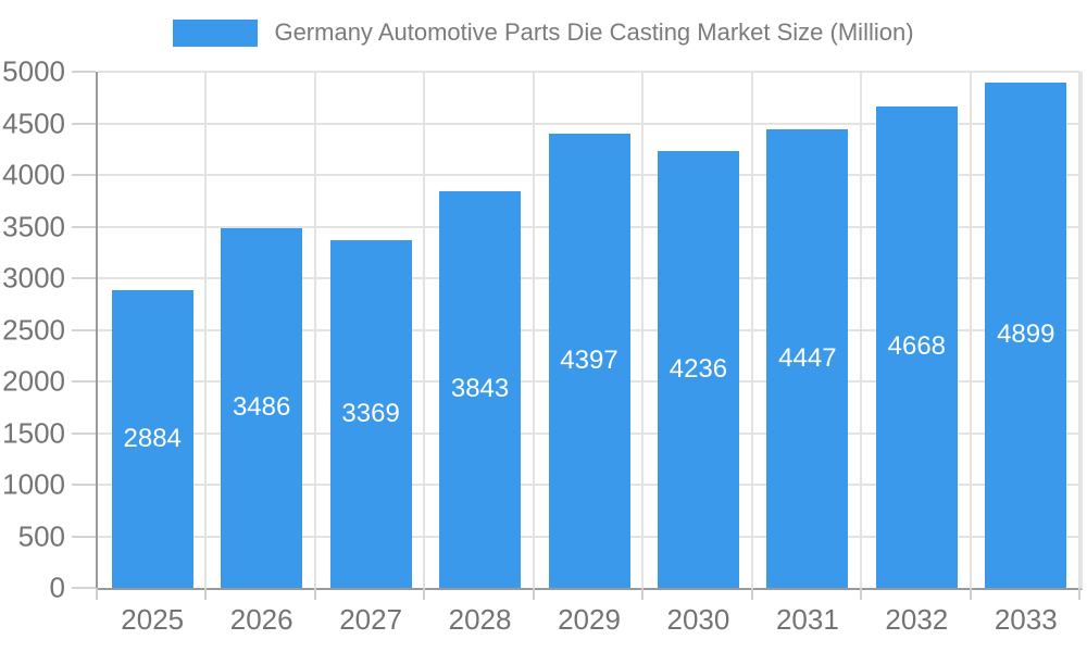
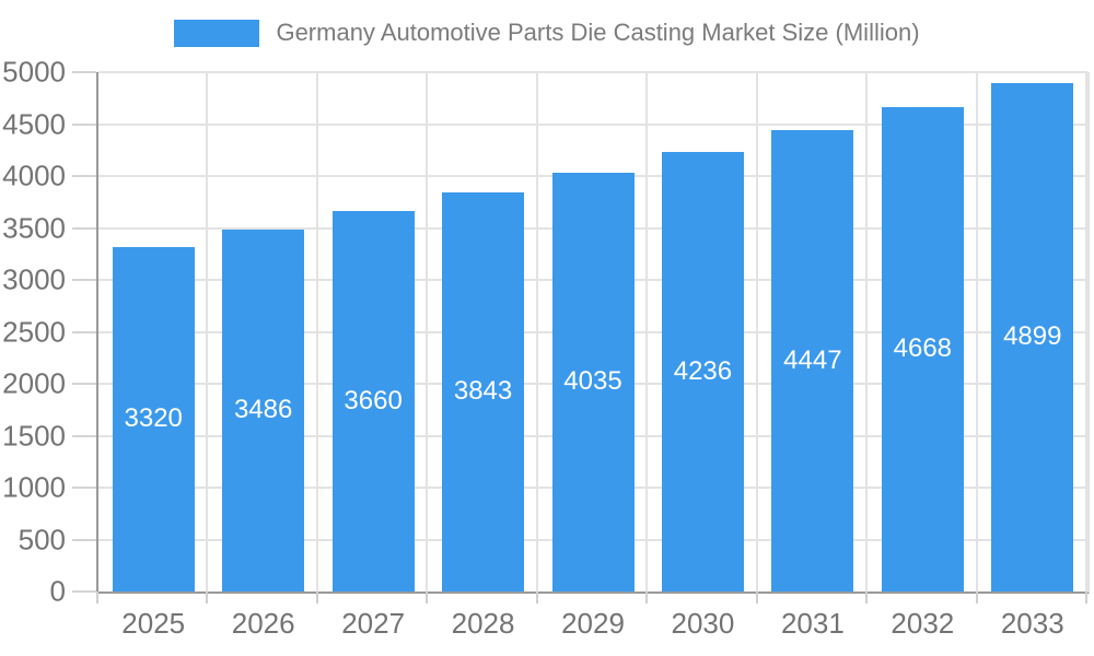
2025: 2884 -> 3320
2027: 3369 -> 3660
2029: 4397 -> 4035
